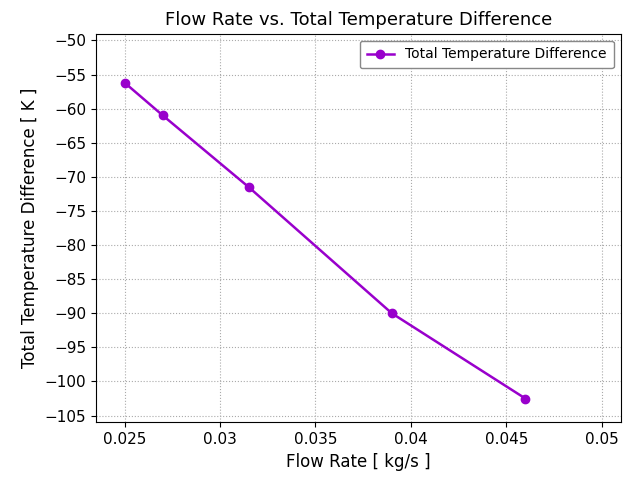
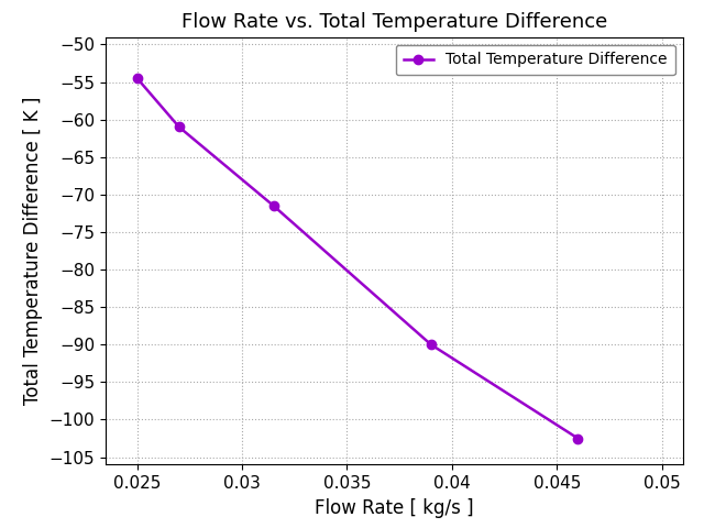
0.025: -56.2 -> -54.5
